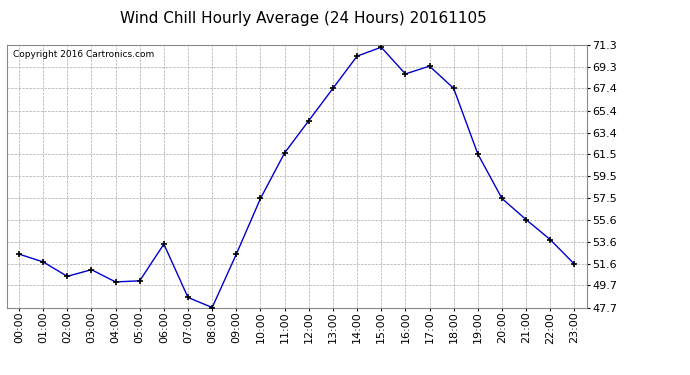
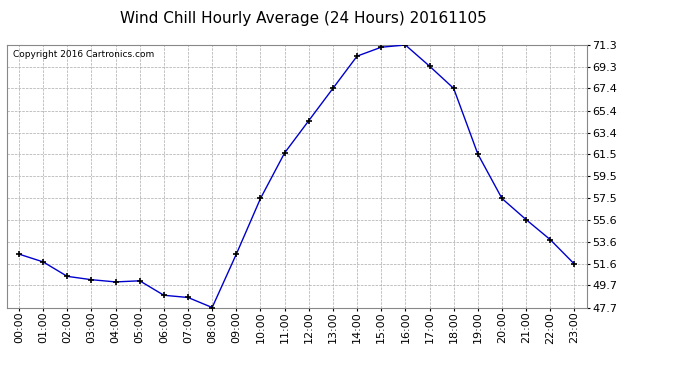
03:00: 51.1 -> 50.2
06:00: 53.4 -> 48.8
16:00: 68.7 -> 71.3
